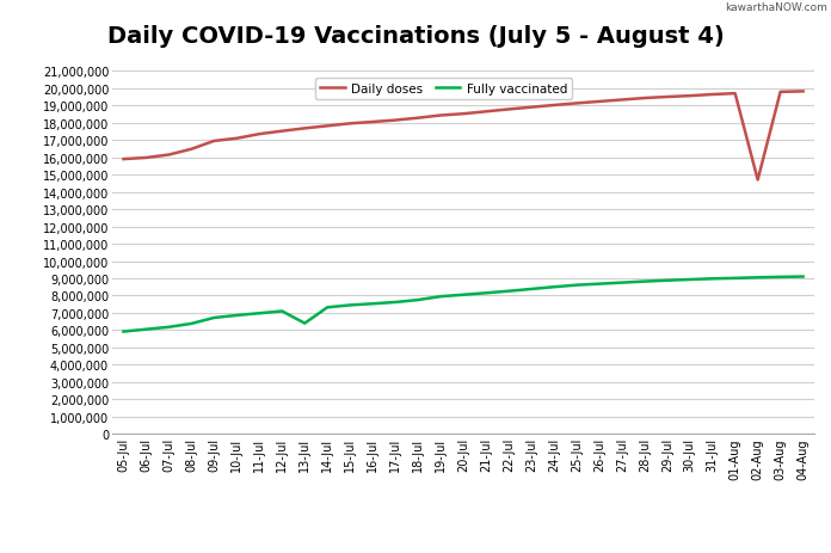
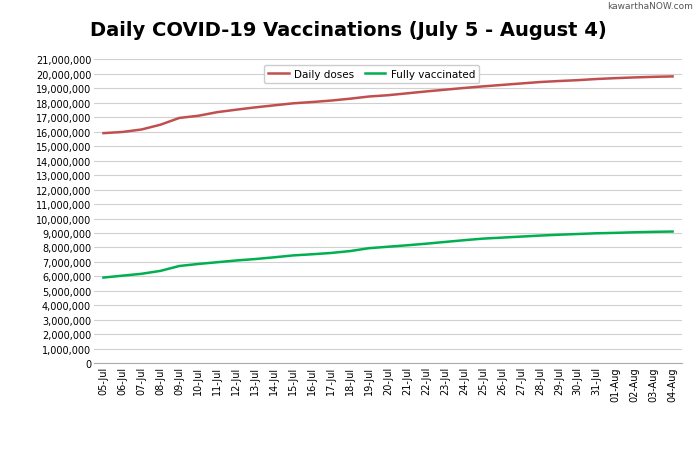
Fully vaccinated/13-Jul: 6,400,000 -> 7,200,000
Daily doses/02-Aug: 14,700,000 -> 19,800,000
